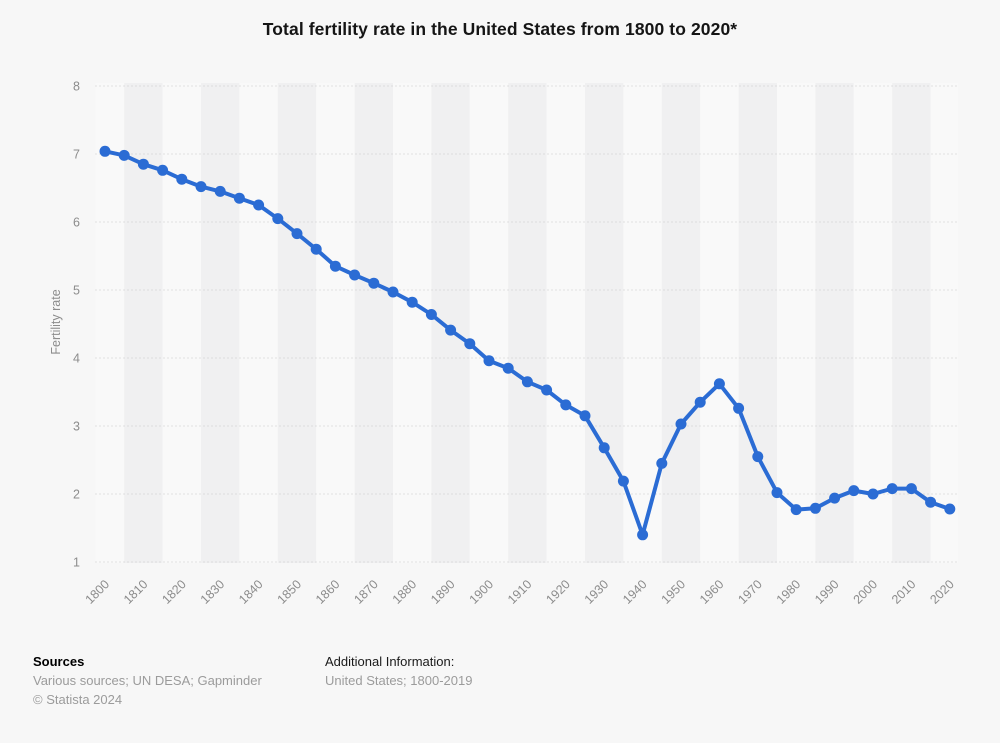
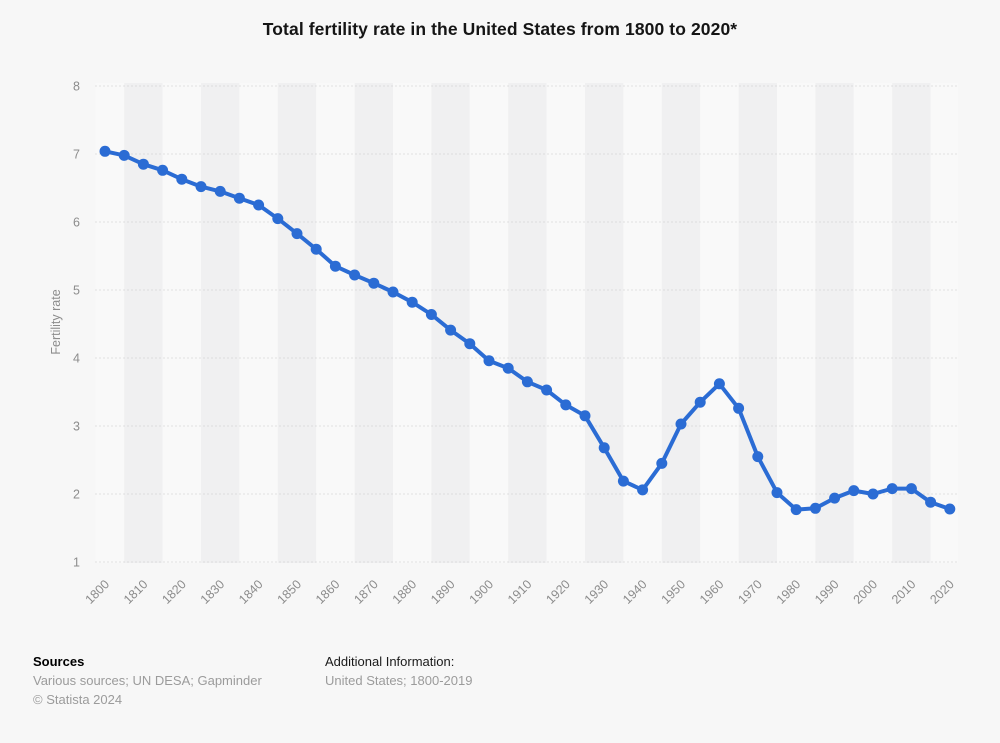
1940: 1.4 -> 2.1
